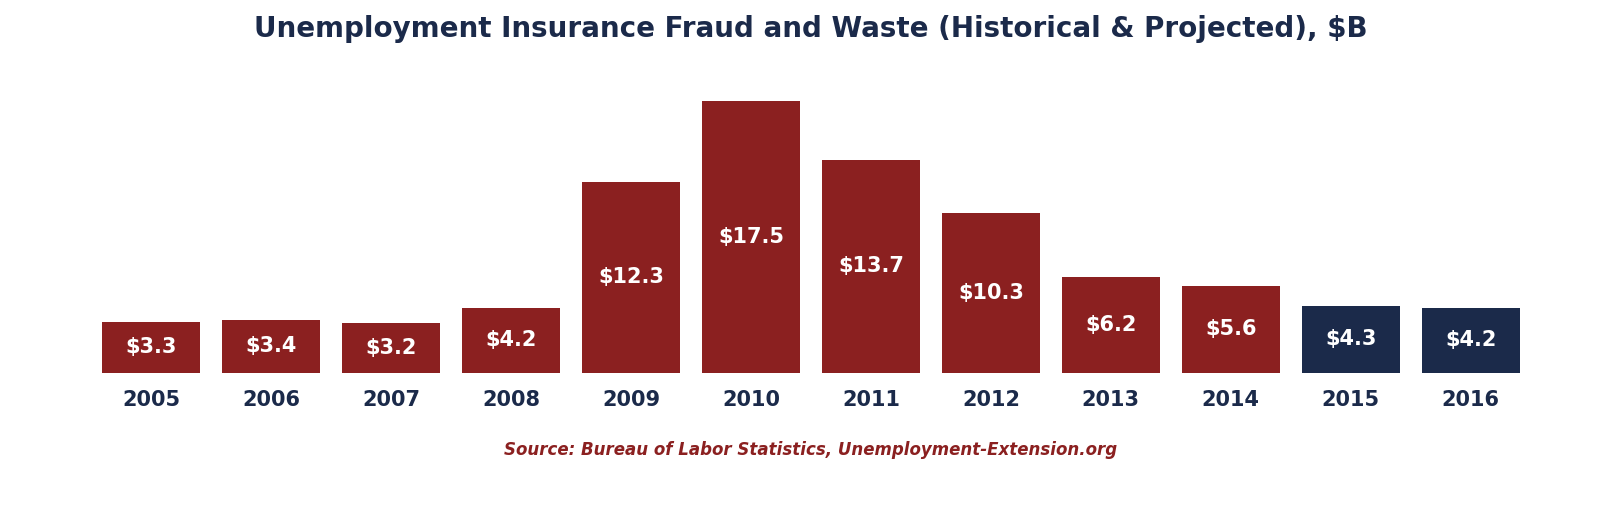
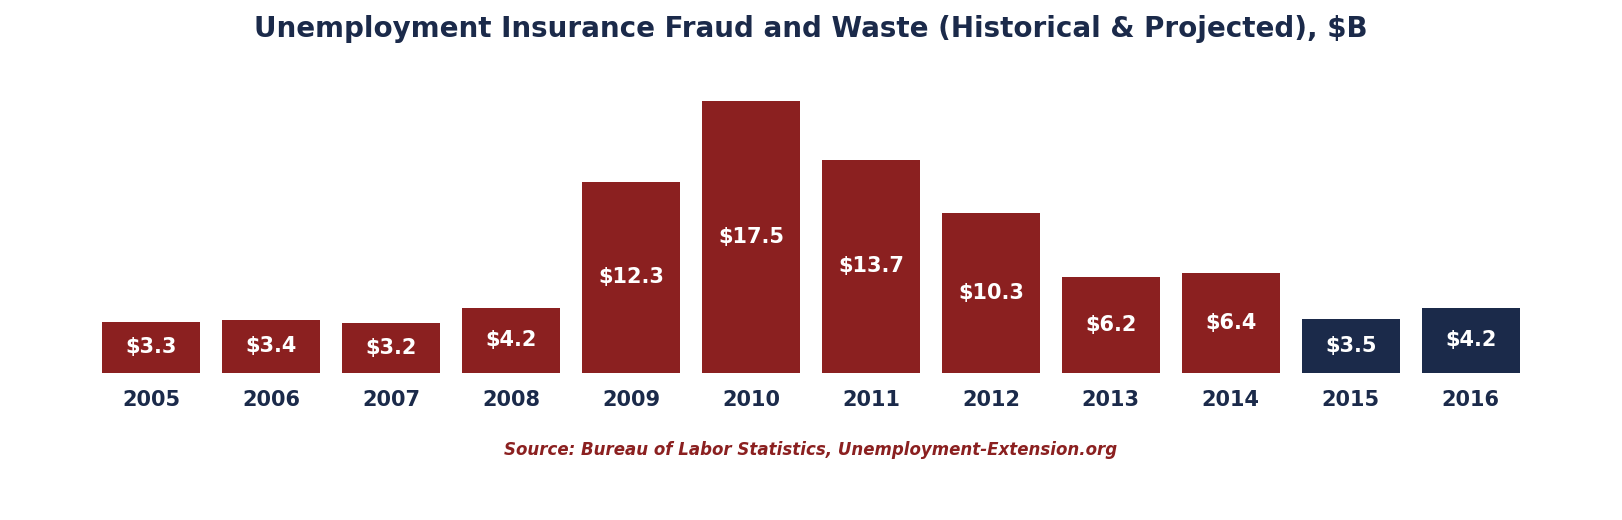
2014: $5.6 -> $6.4
2015: $4.3 -> $3.5
